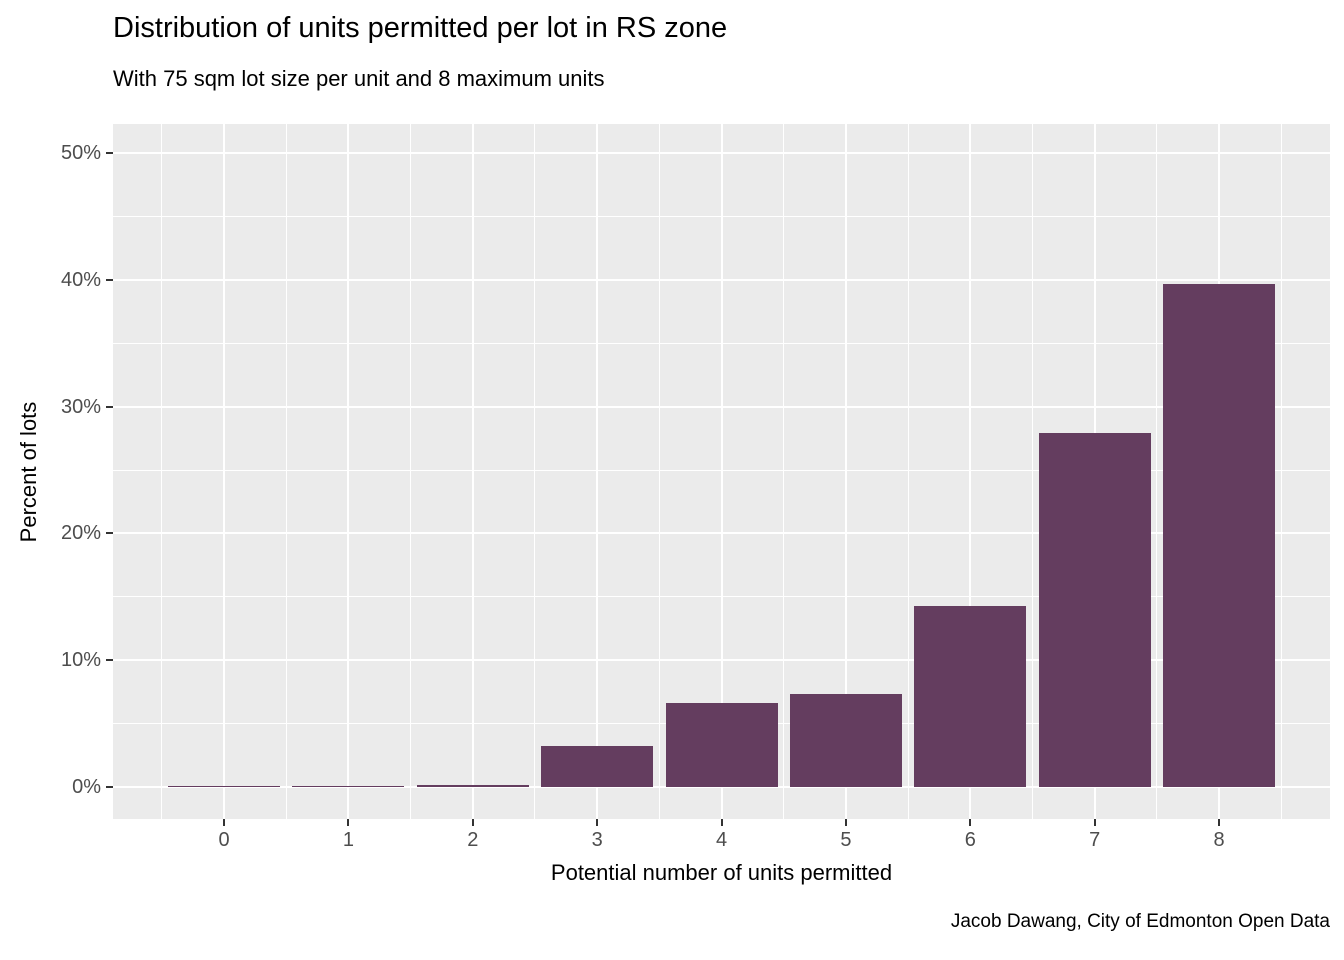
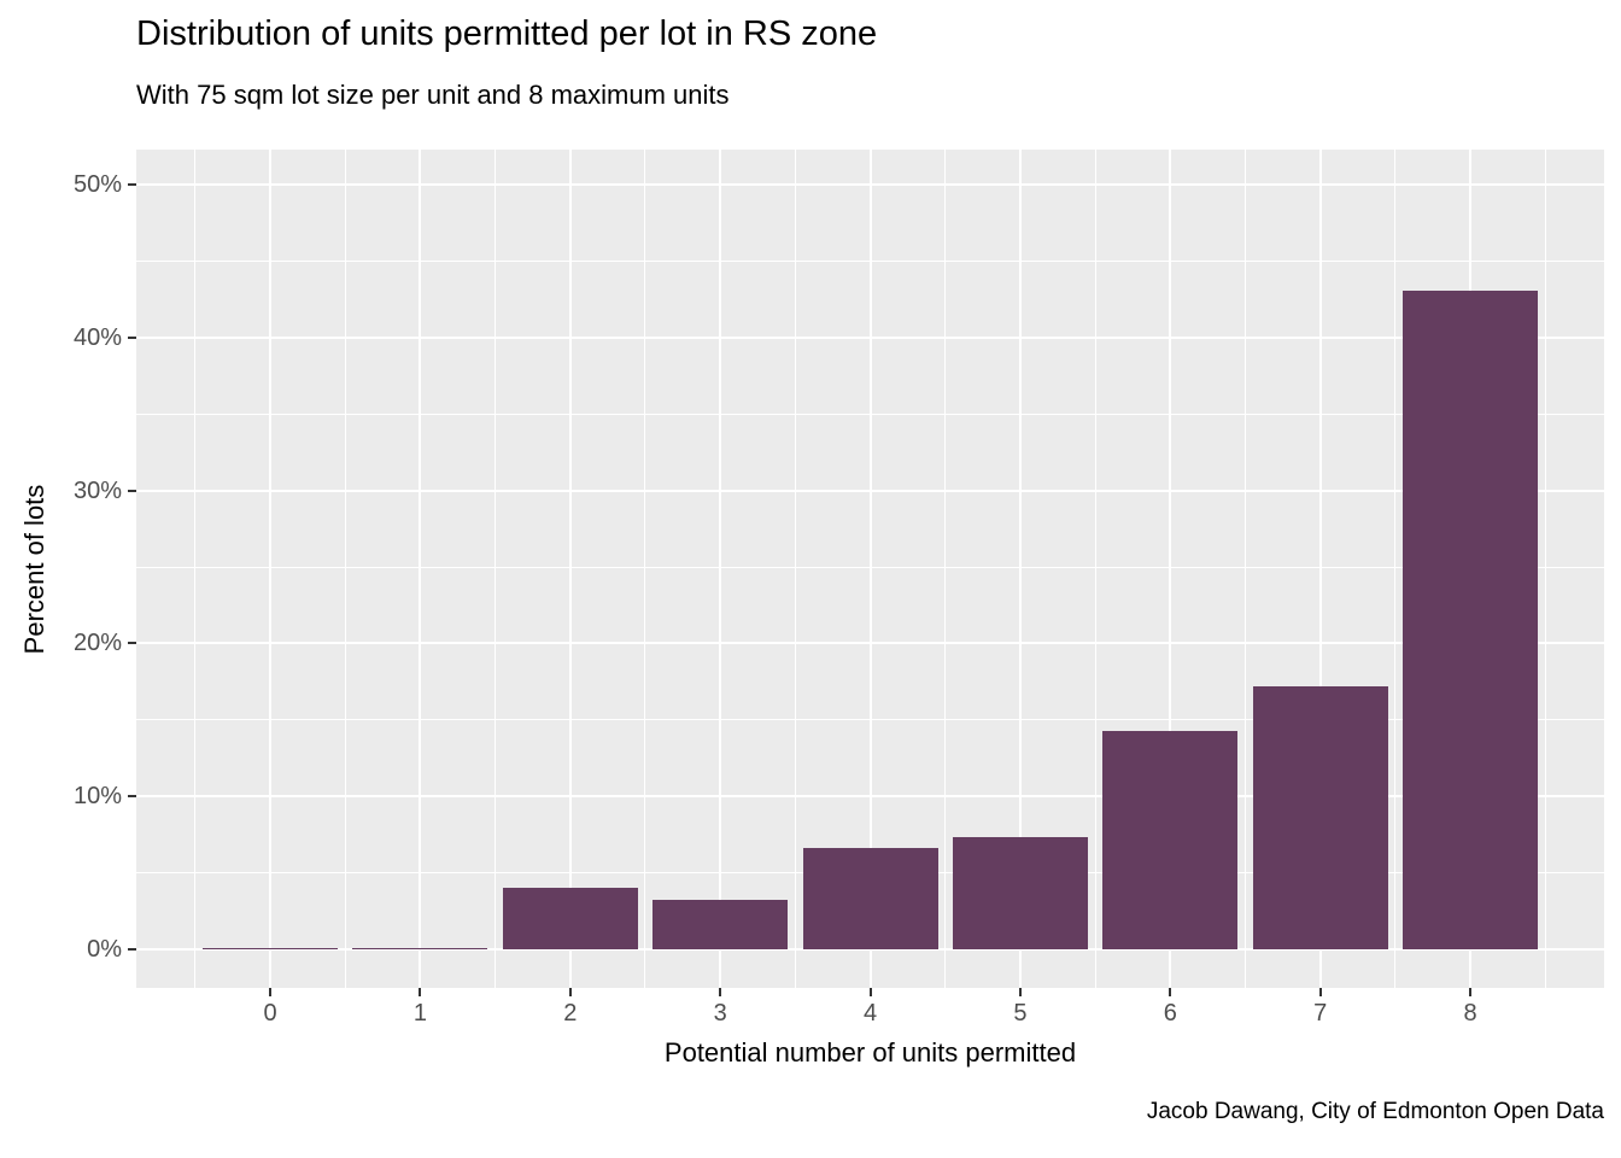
2: 0.2% -> 4.0%
7: 27.9% -> 17.2%
8: 39.7% -> 43.1%
